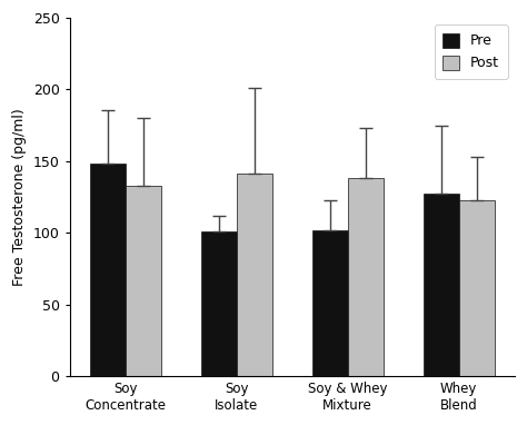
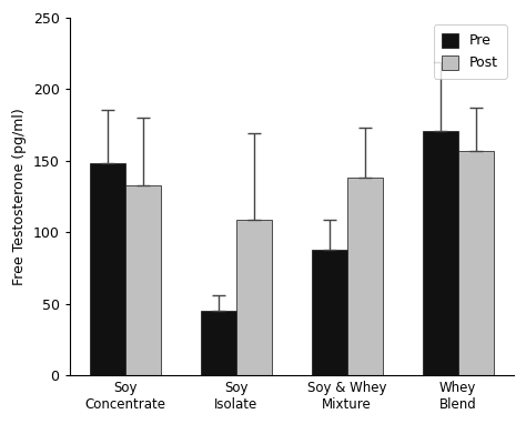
Pre/Soy Isolate: 101 -> 45
Post/Soy Isolate: 141 -> 109
Pre/Soy & Whey Mixture: 102 -> 88
Pre/Whey Blend: 127 -> 171
Post/Whey Blend: 123 -> 157
